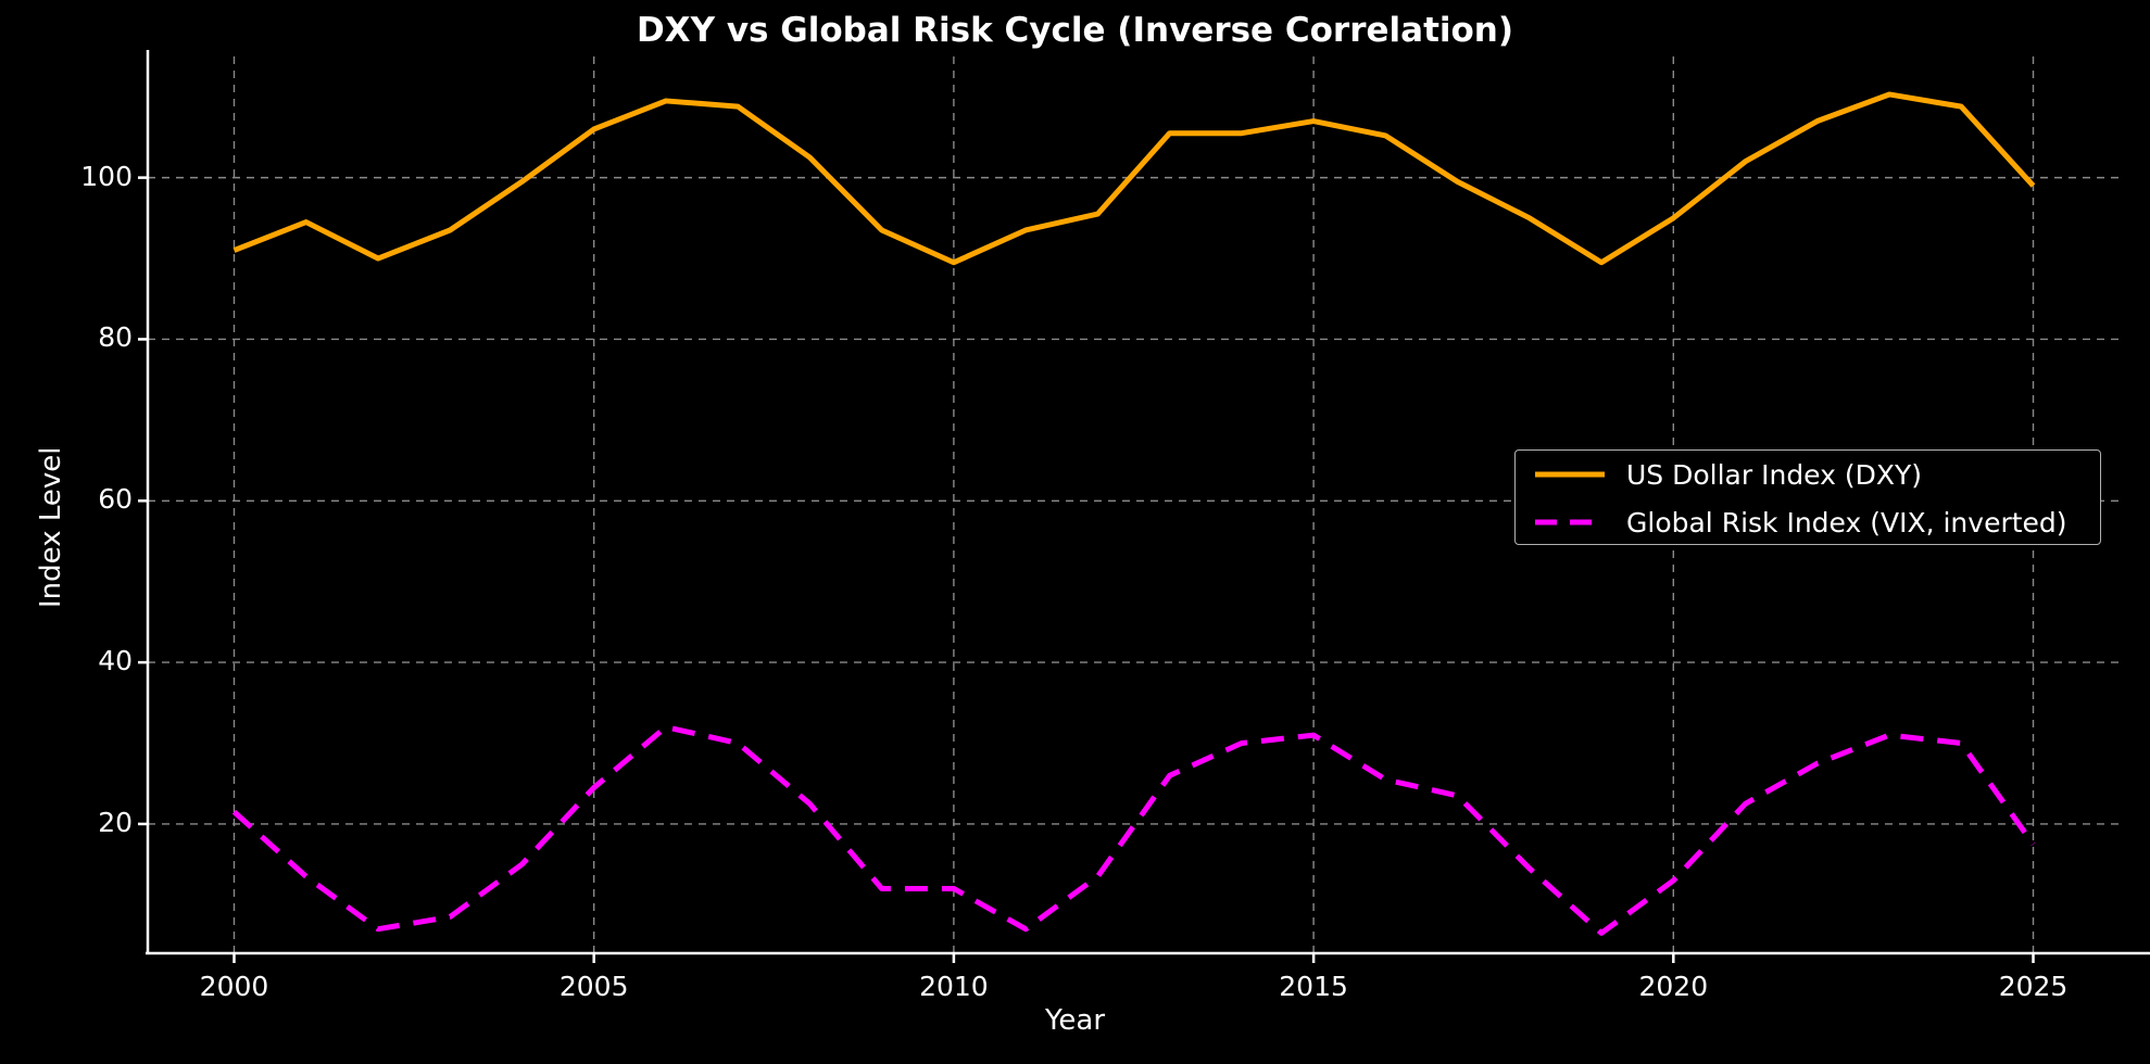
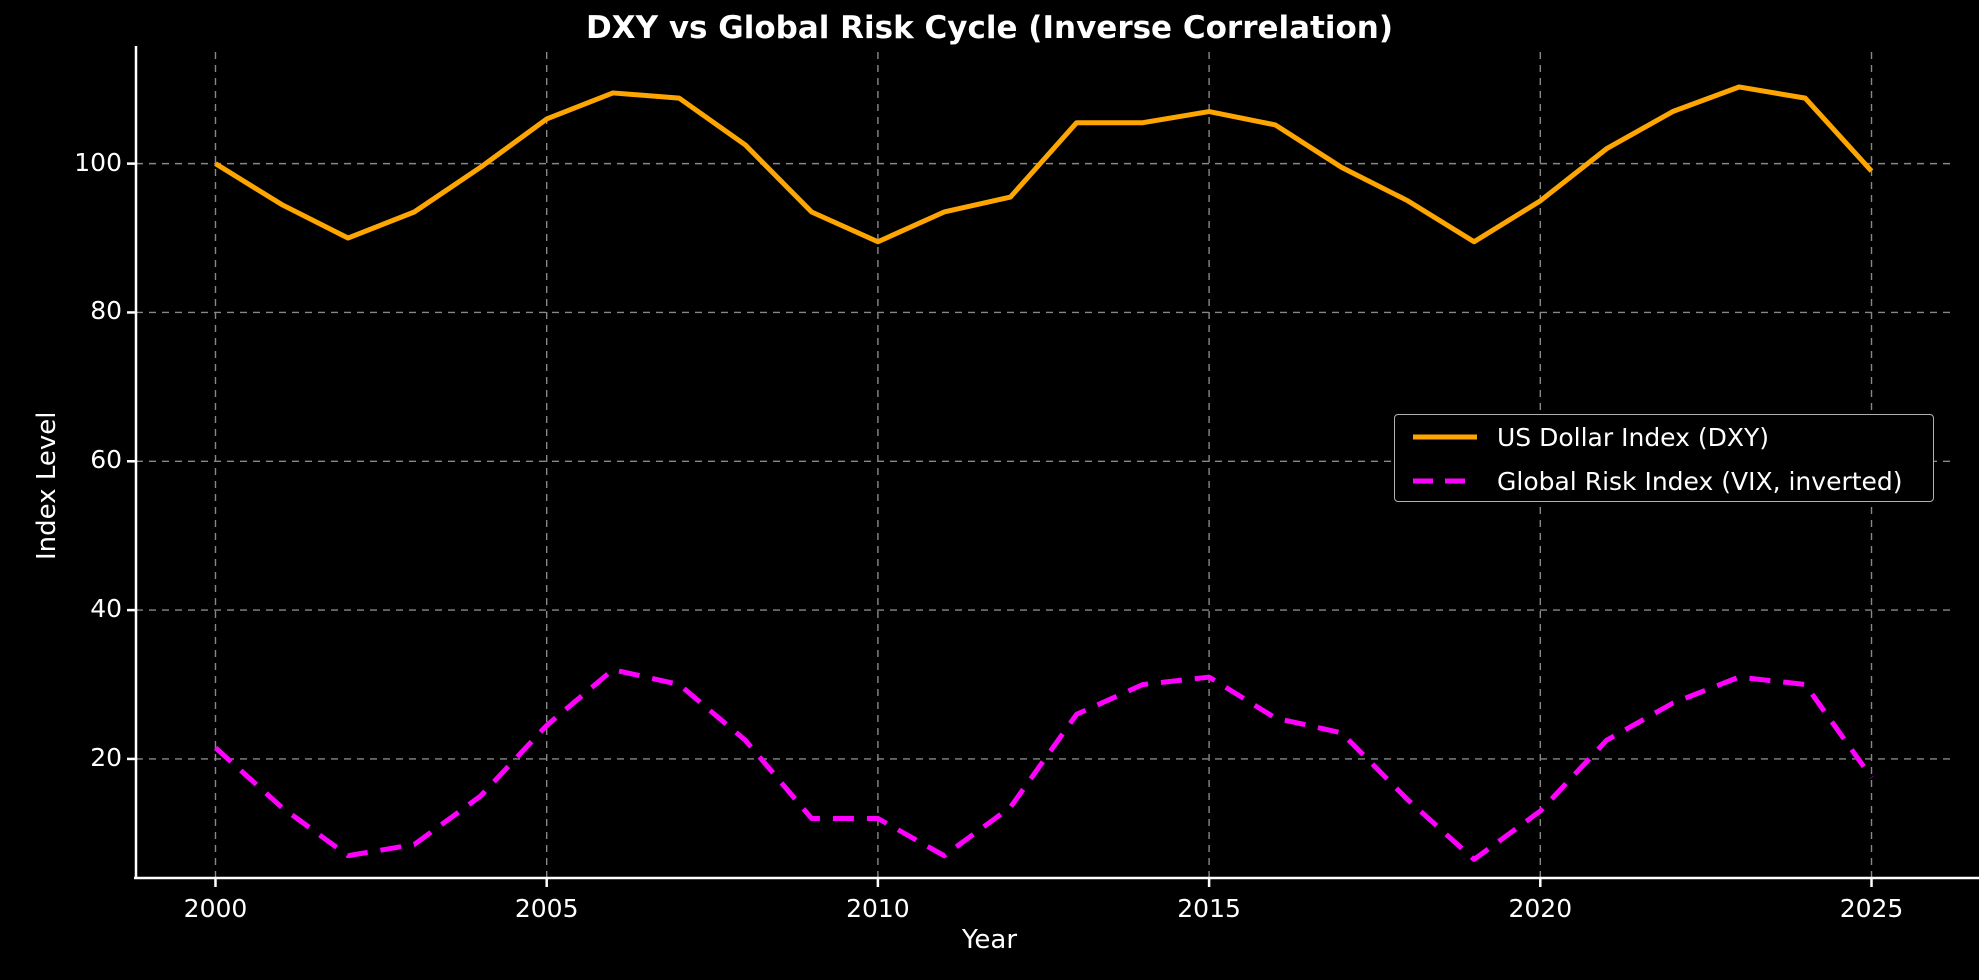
US Dollar Index (DXY)/2000: 91 -> 100
